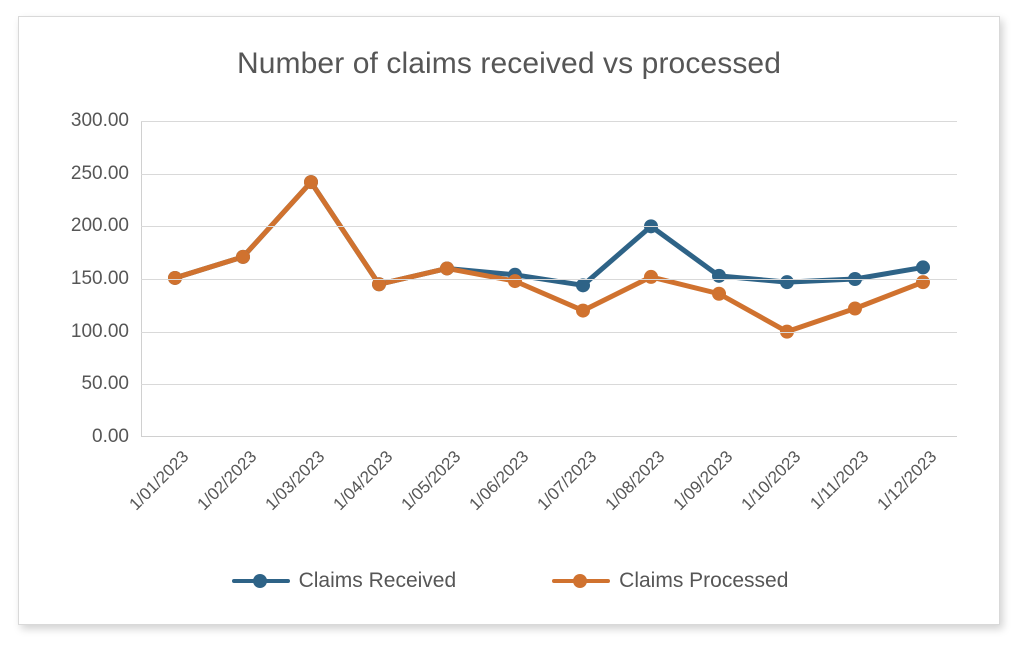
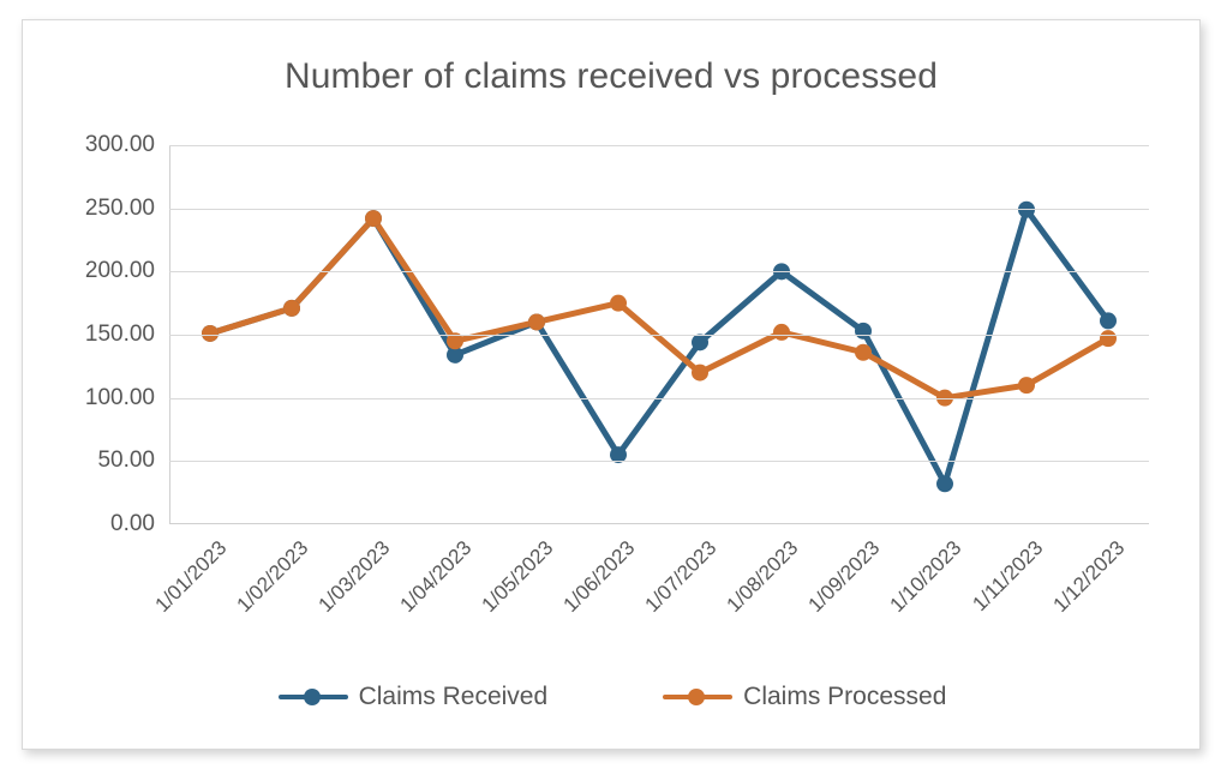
Claims Received/1/04/2023: 145 -> 134
Claims Received/1/06/2023: 154 -> 55
Claims Processed/1/06/2023: 148 -> 175
Claims Received/1/10/2023: 147 -> 32
Claims Received/1/11/2023: 150 -> 249
Claims Processed/1/11/2023: 122 -> 110
